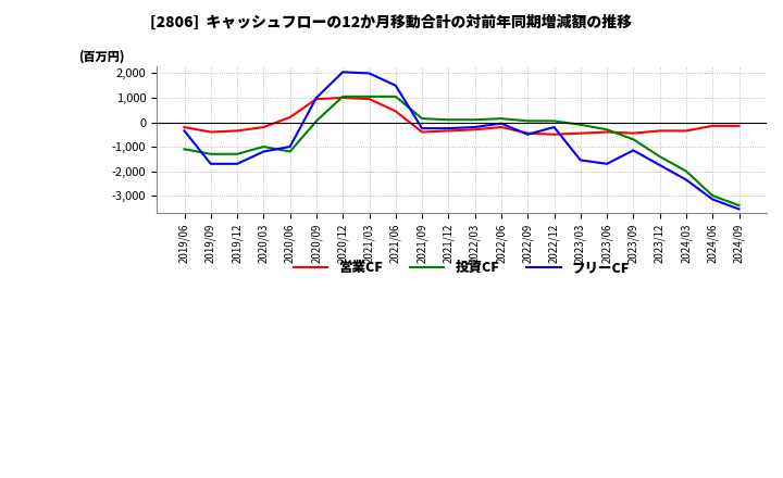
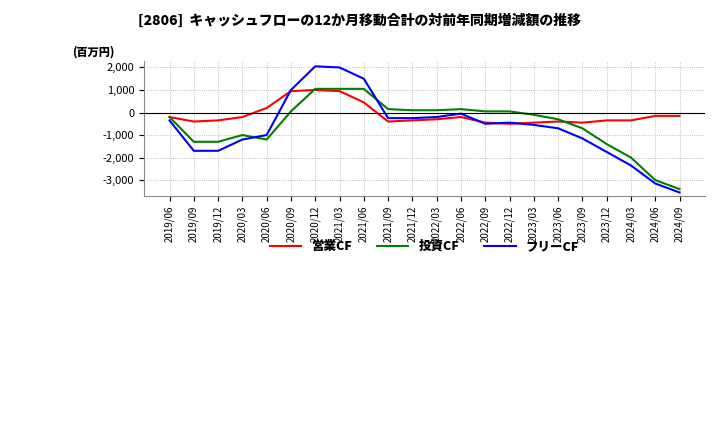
投資CF/2019/06: -1,100 -> -200
フリーCF/2022/12: -200 -> -450
フリーCF/2023/03: -1,550 -> -550
フリーCF/2023/06: -1,700 -> -700
